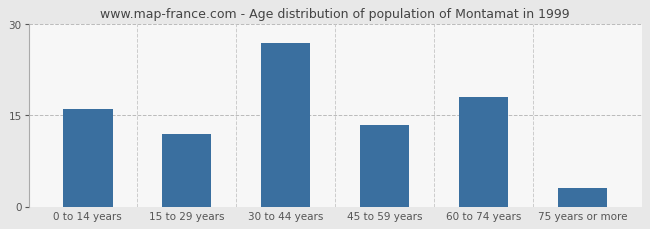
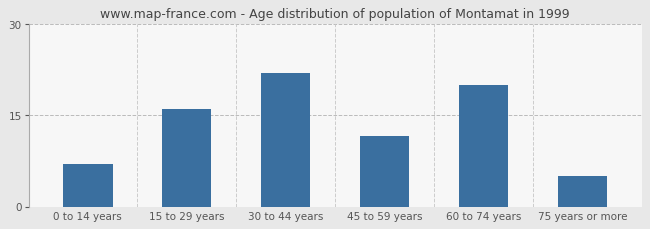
0 to 14 years: 16.0 -> 7.0
15 to 29 years: 12.0 -> 16.0
30 to 44 years: 27.0 -> 22.0
45 to 59 years: 13.5 -> 11.6
60 to 74 years: 18.0 -> 20.0
75 years or more: 3.0 -> 5.0
